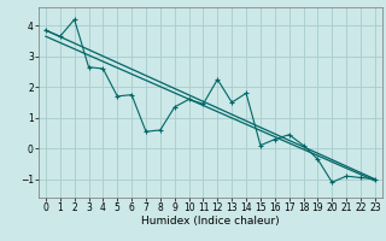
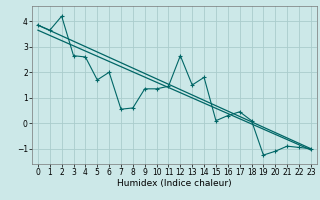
6: 1.75 -> 2.00
10: 1.60 -> 1.35
12: 2.25 -> 2.65
19: -0.35 -> -1.25
